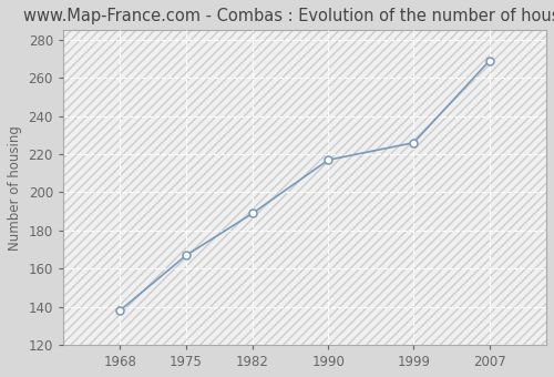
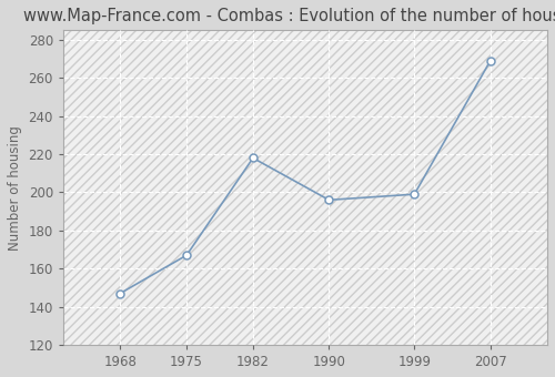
1968: 138 -> 147
1982: 189 -> 218
1990: 217 -> 196
1999: 226 -> 199
